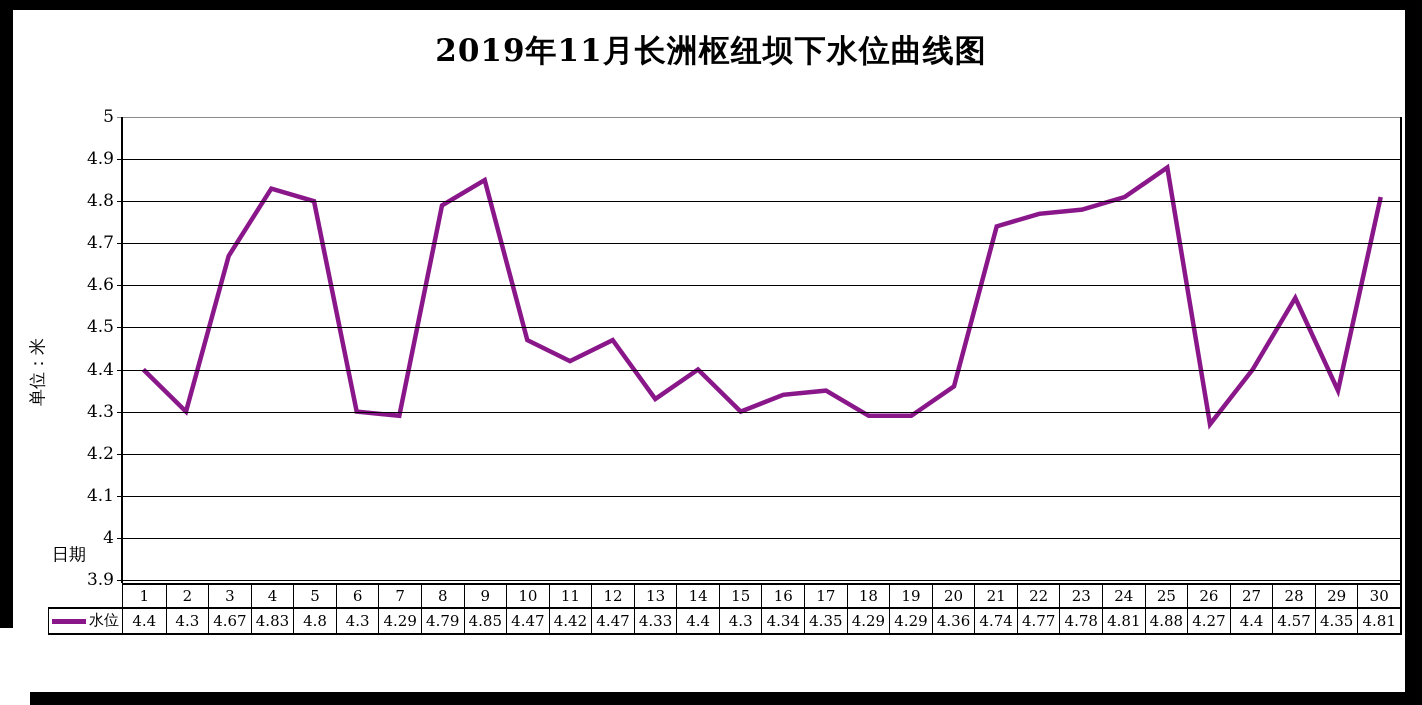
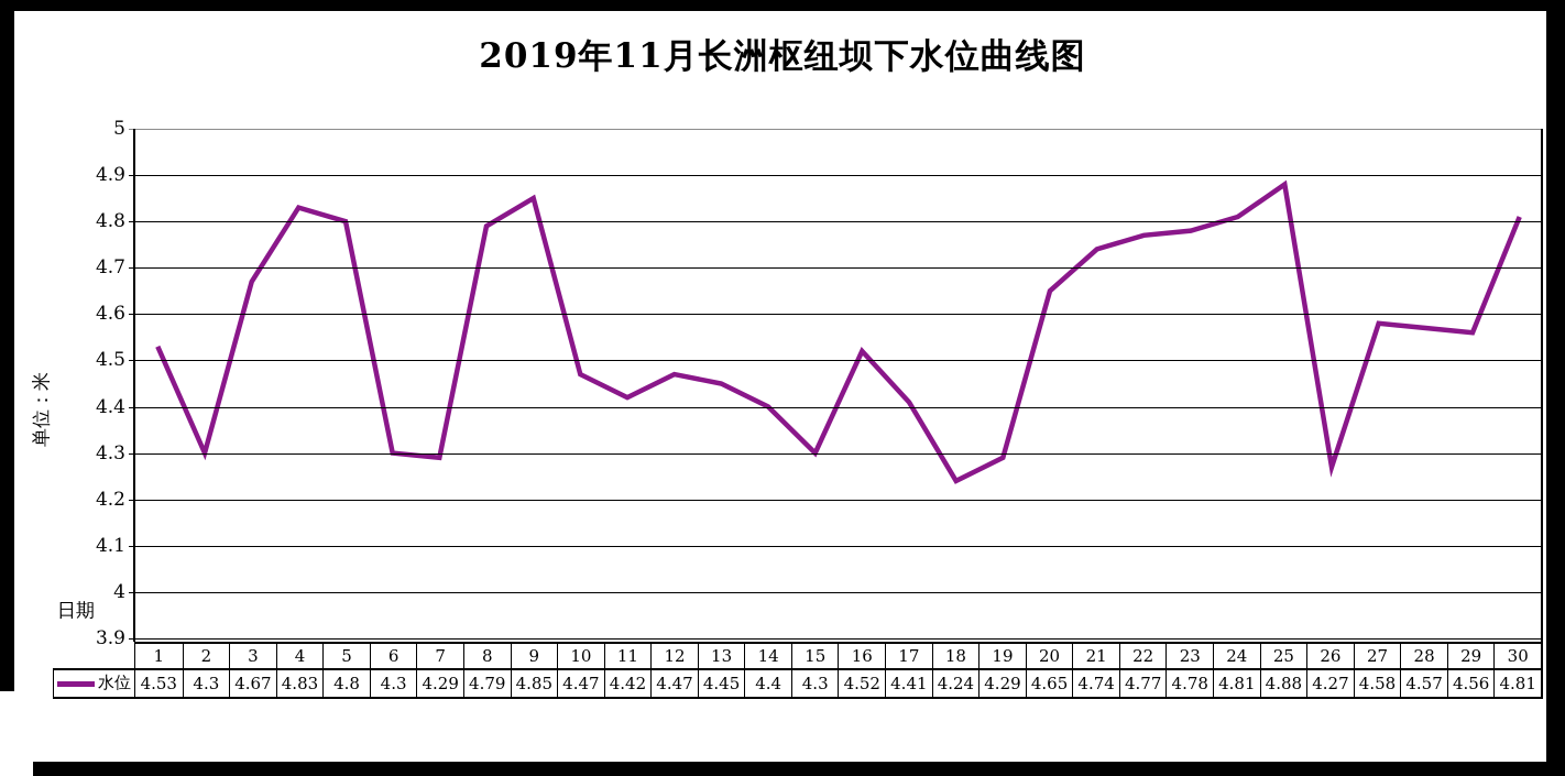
1: 4.4 -> 4.53
13: 4.33 -> 4.45
16: 4.34 -> 4.52
17: 4.35 -> 4.41
18: 4.29 -> 4.24
20: 4.36 -> 4.65
27: 4.4 -> 4.58
29: 4.35 -> 4.56
